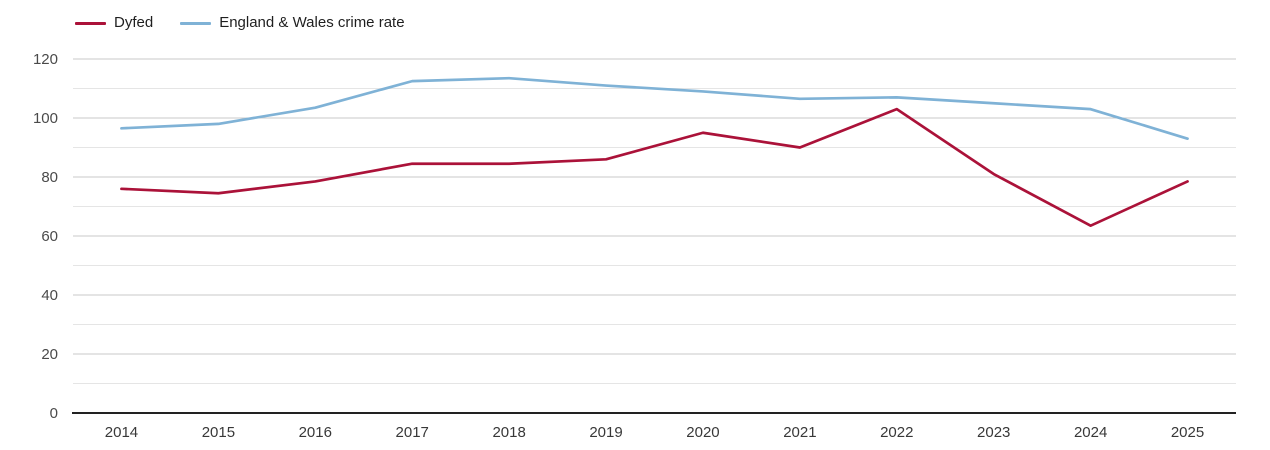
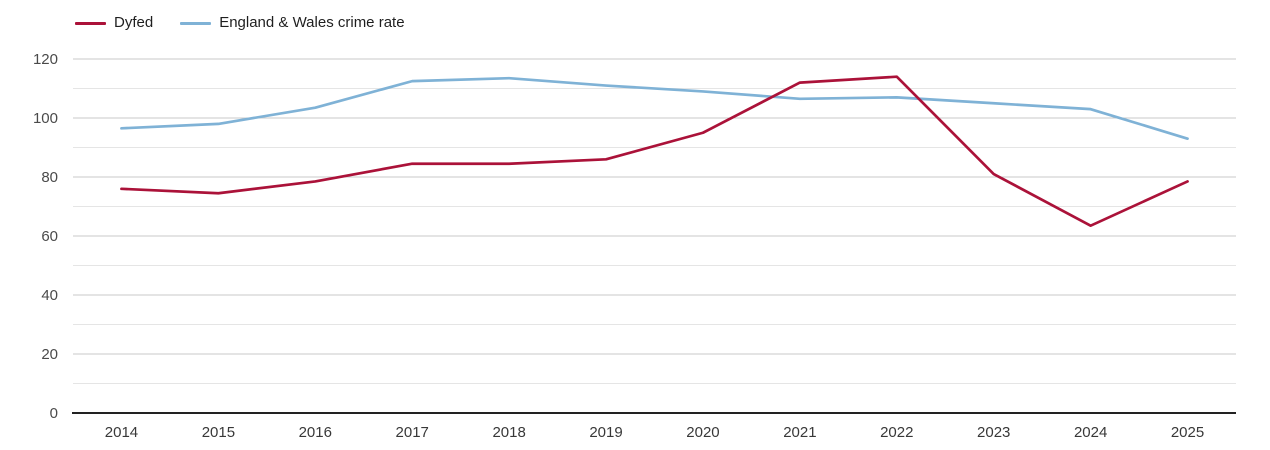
Dyfed/2021: 90 -> 112
Dyfed/2022: 103 -> 114
